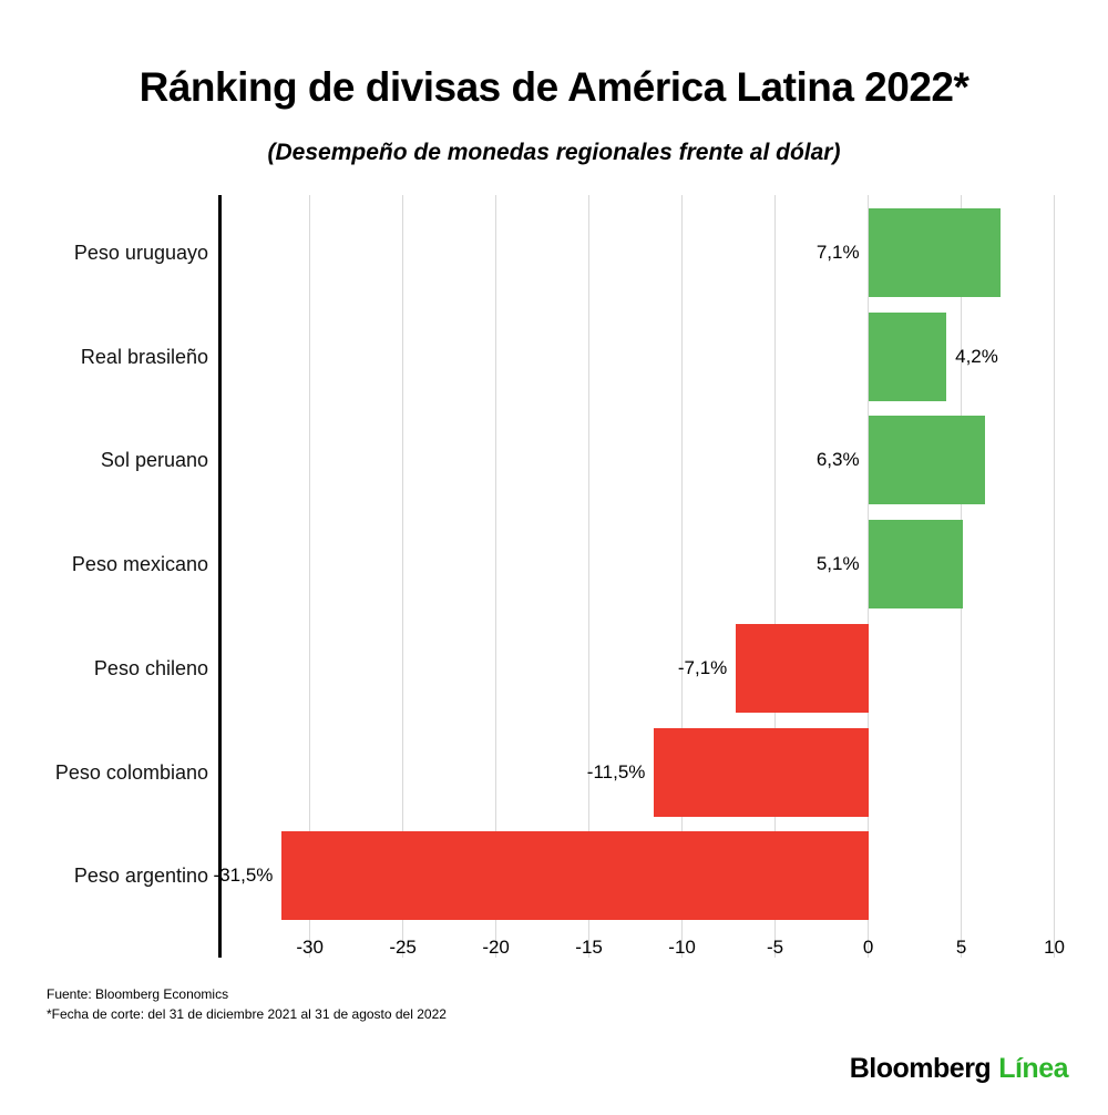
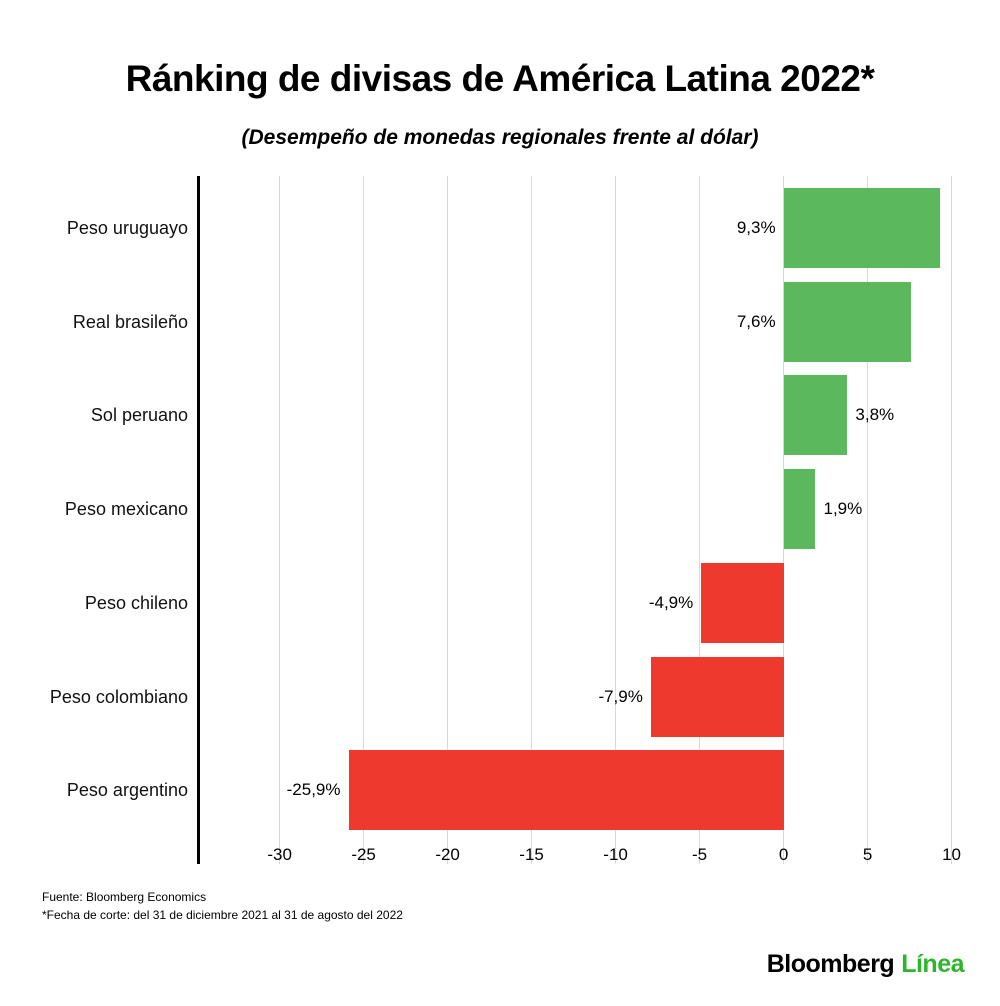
Peso uruguayo: 7,1% -> 9,3%
Real brasileño: 4,2% -> 7,6%
Sol peruano: 6,3% -> 3,8%
Peso mexicano: 5,1% -> 1,9%
Peso chileno: -7,1% -> -4,9%
Peso colombiano: -11,5% -> -7,9%
Peso argentino: -31,5% -> -25,9%
